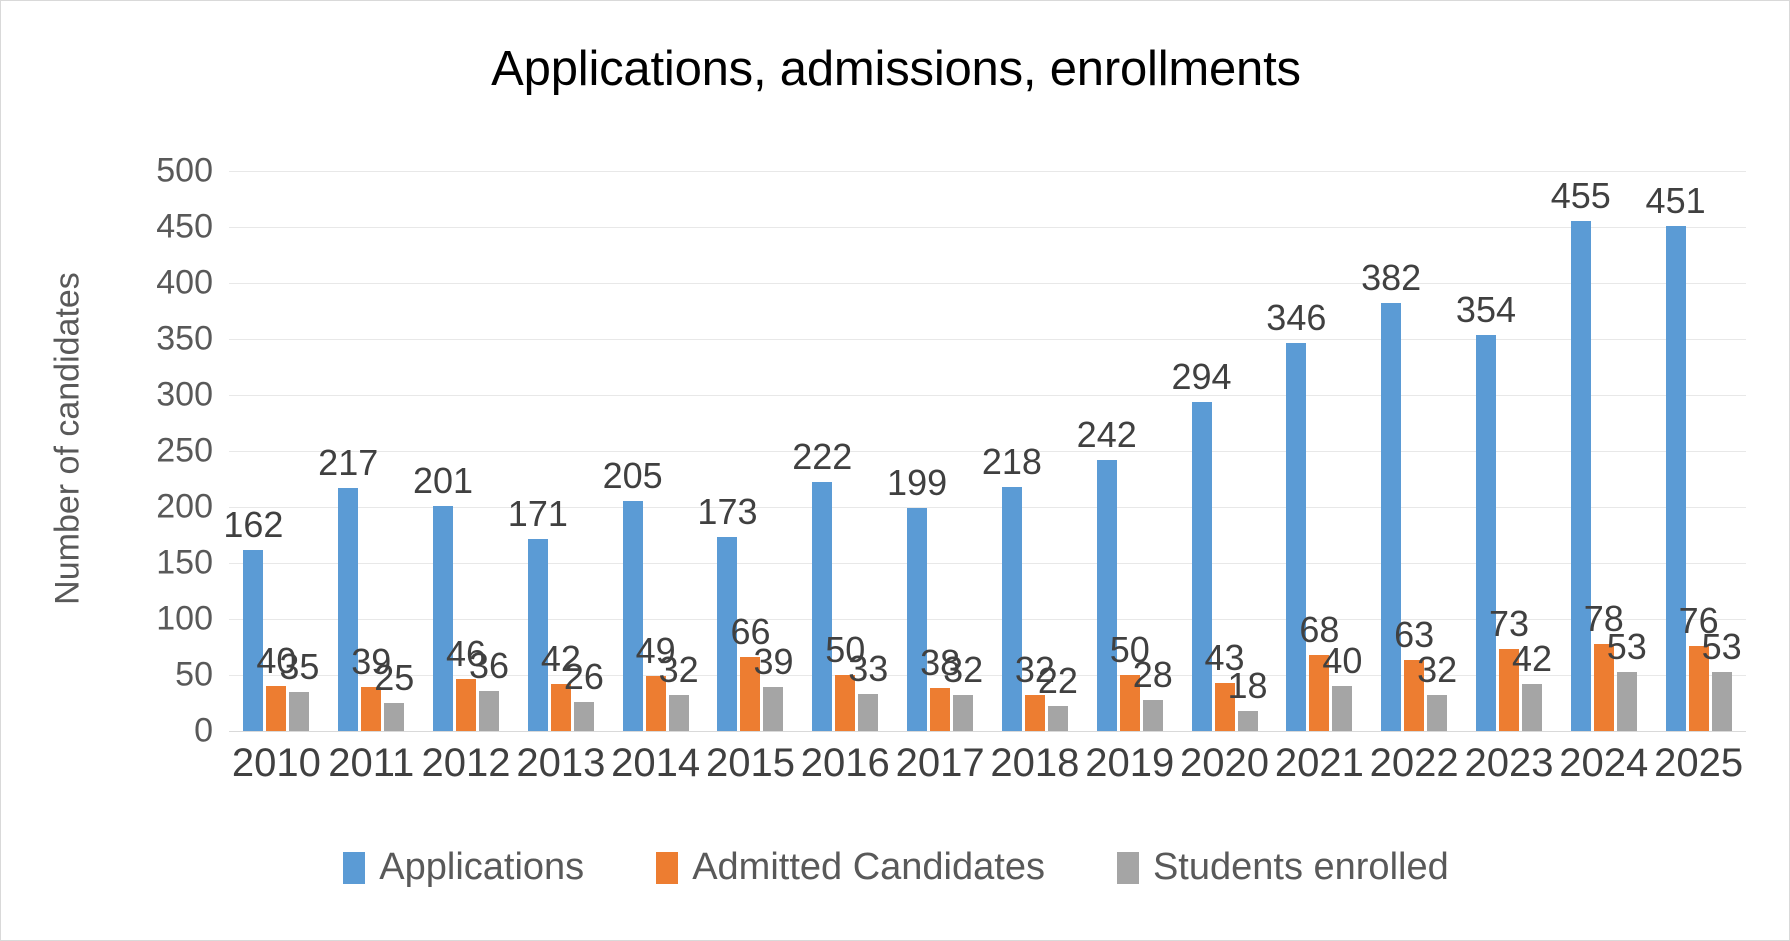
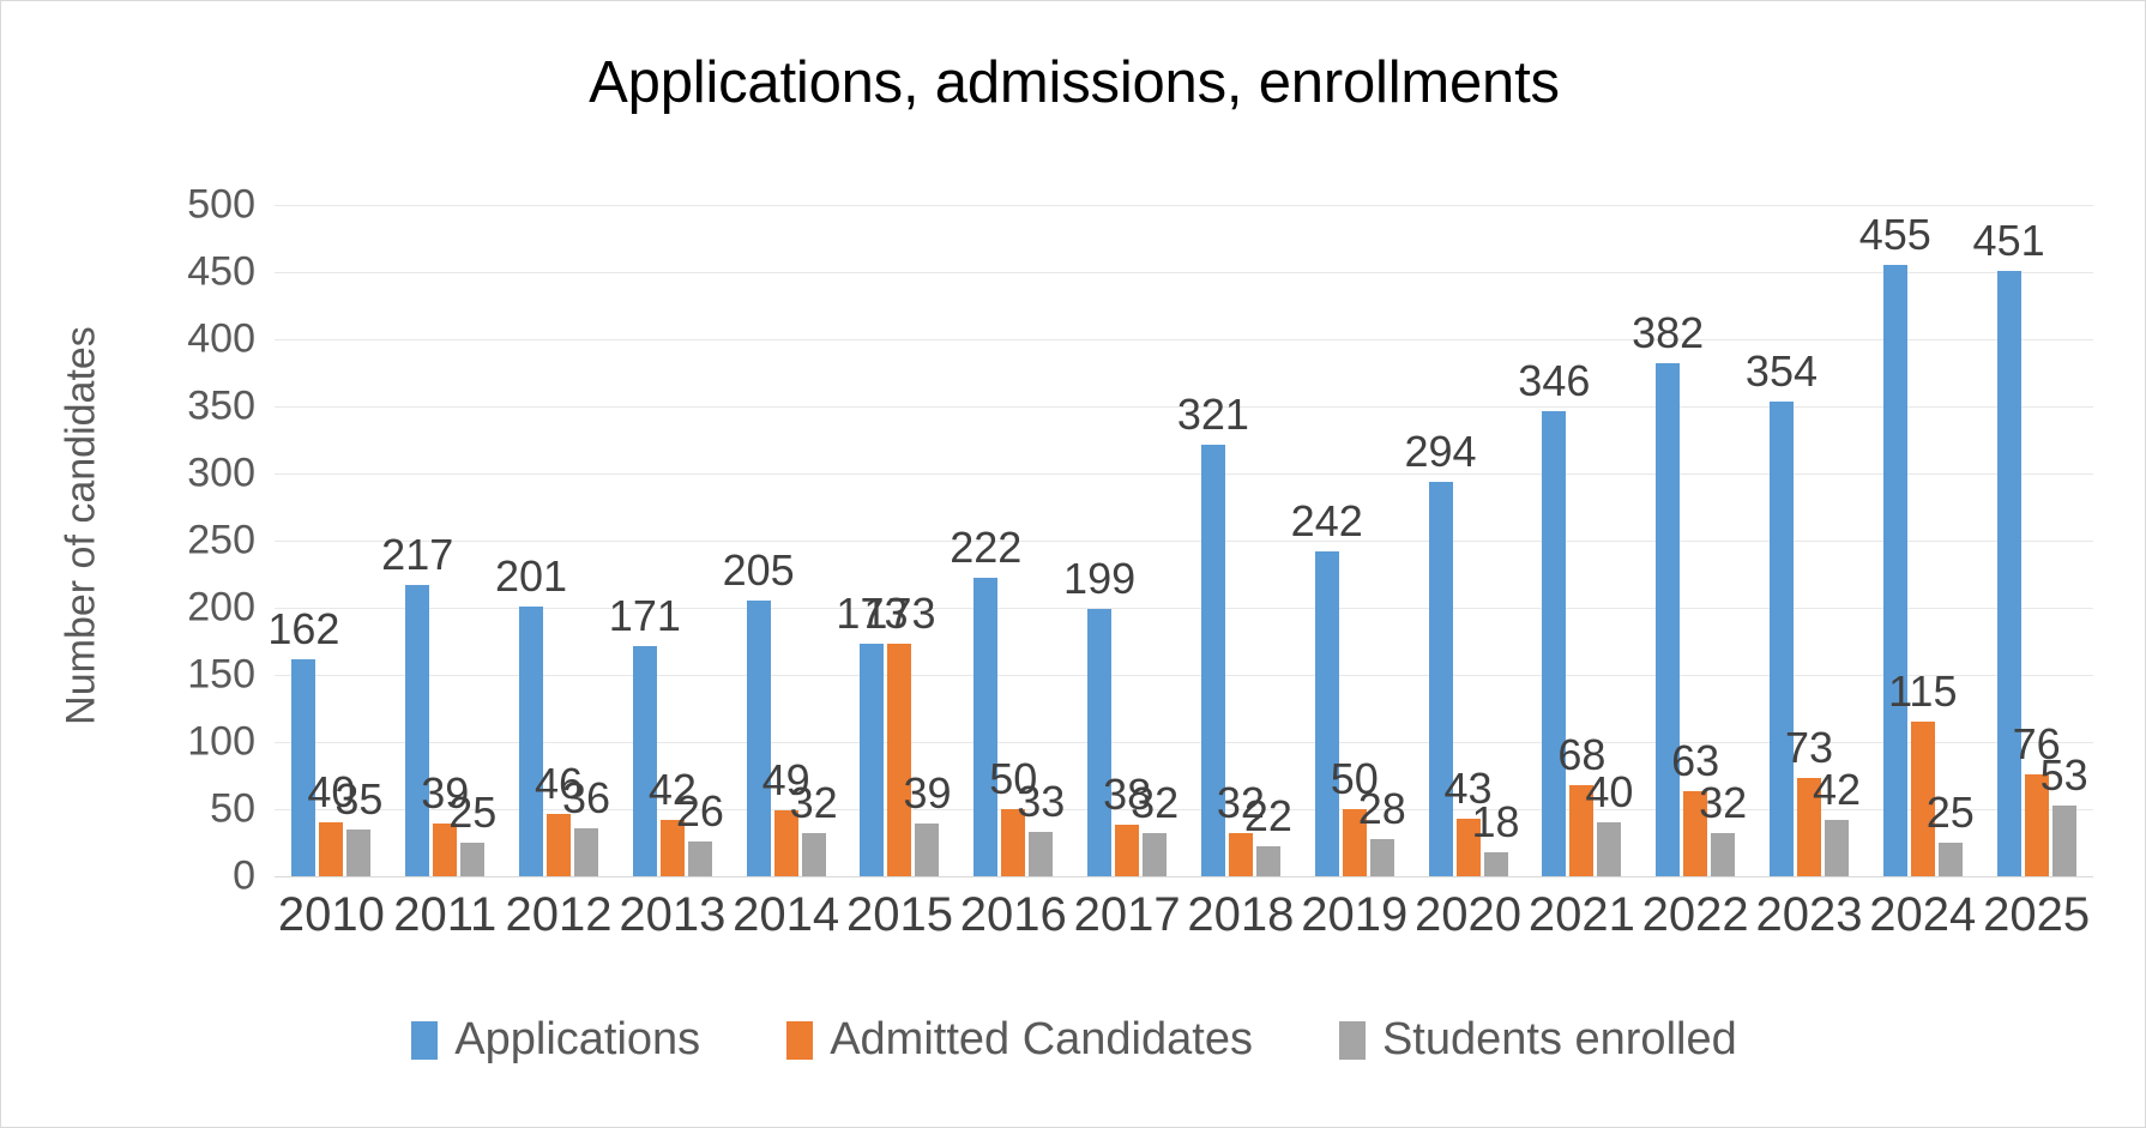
Admitted Candidates/2015: 66 -> 173
Applications/2018: 218 -> 321
Admitted Candidates/2024: 78 -> 115
Students enrolled/2024: 53 -> 25
